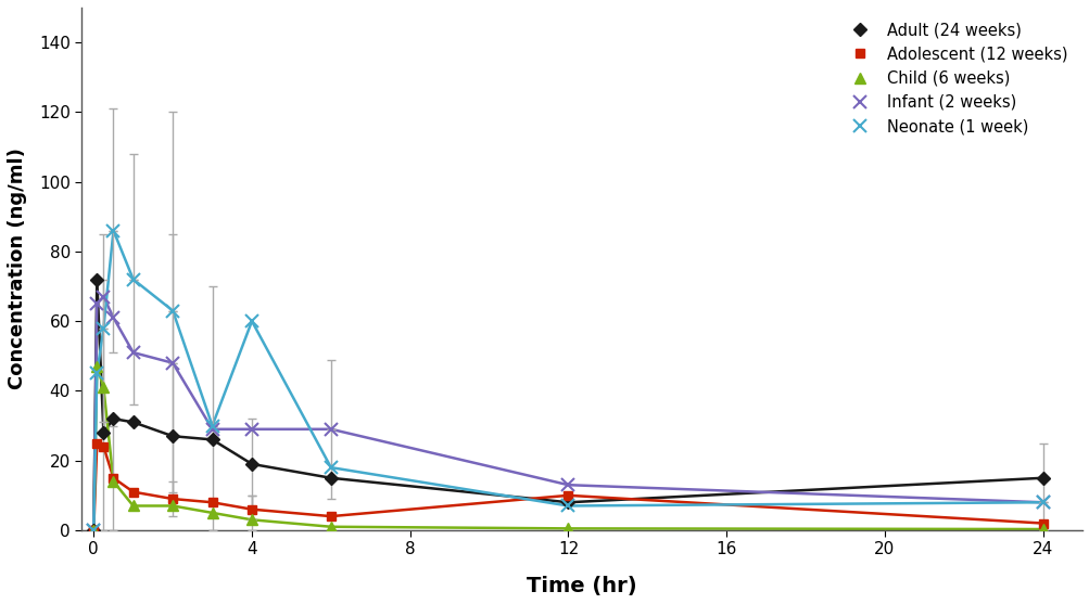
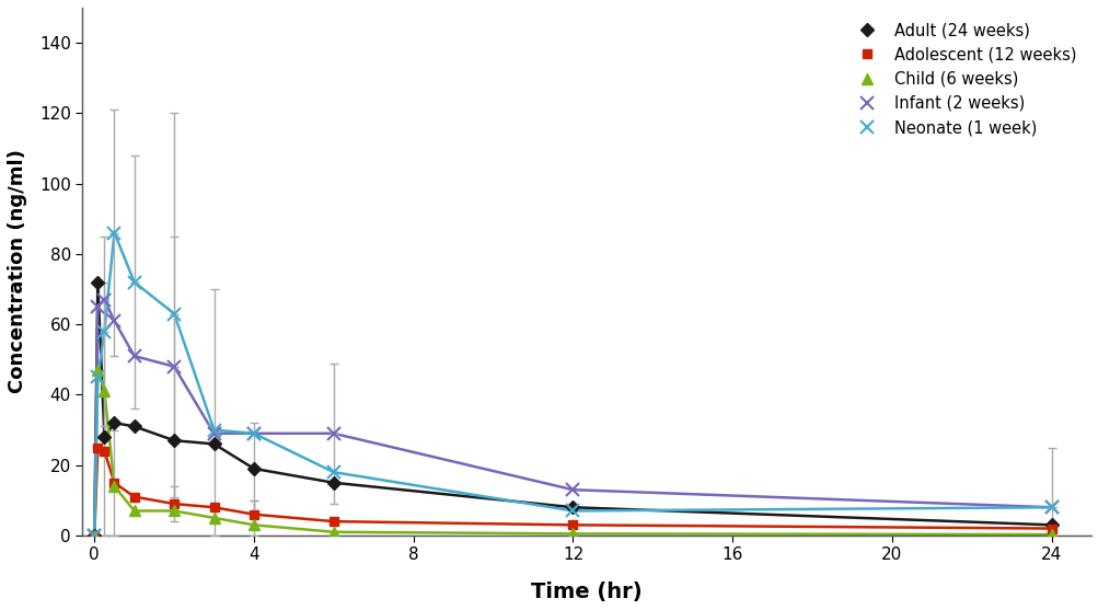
Neonate (1 week)/4: 60 -> 29
Adolescent (12 weeks)/12: 10 -> 3
Adult (24 weeks)/24: 15 -> 3
